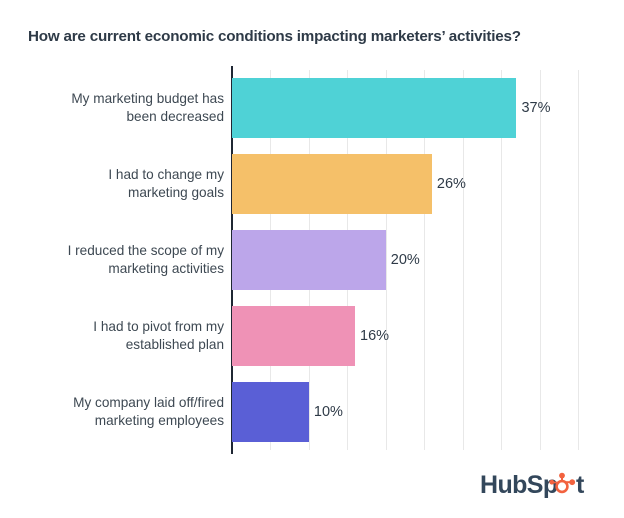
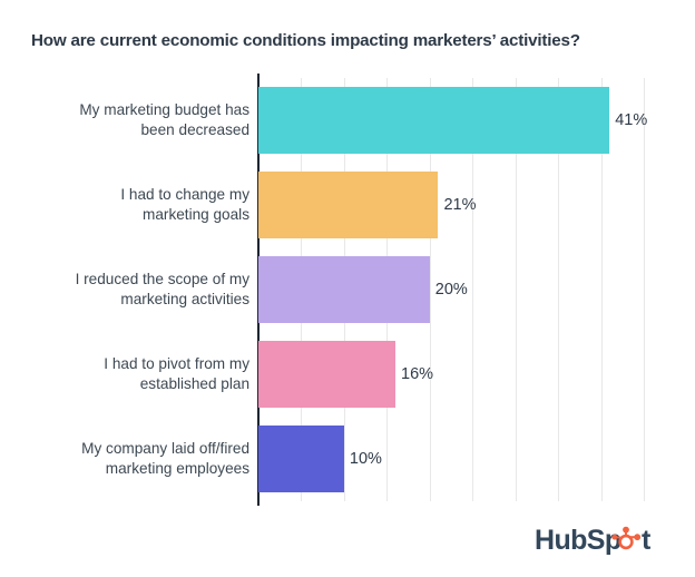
My marketing budget has been decreased: 37% -> 41%
I had to change my marketing goals: 26% -> 21%
